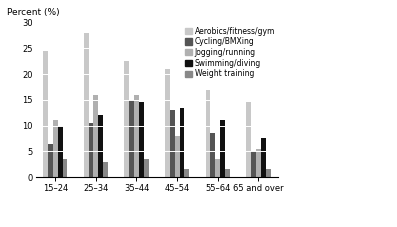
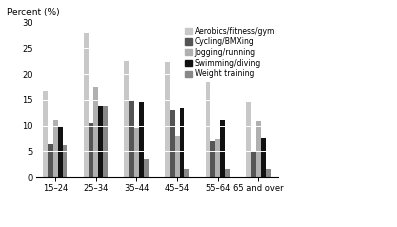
Aerobics/fitness/gym/15–24: 24.5 -> 16.8
Weight training/15–24: 3.5 -> 6.2
Jogging/running/25–34: 16.0 -> 17.6
Swimming/diving/25–34: 12.0 -> 13.8
Weight training/25–34: 3.0 -> 13.8
Jogging/running/35–44: 16.0 -> 9.6
Aerobics/fitness/gym/45–54: 21.0 -> 22.4
Aerobics/fitness/gym/55–64: 17.0 -> 18.4
Cycling/BMXing/55–64: 8.5 -> 7.0
Jogging/running/55–64: 3.5 -> 7.4
Jogging/running/65 and over: 5.5 -> 10.8
